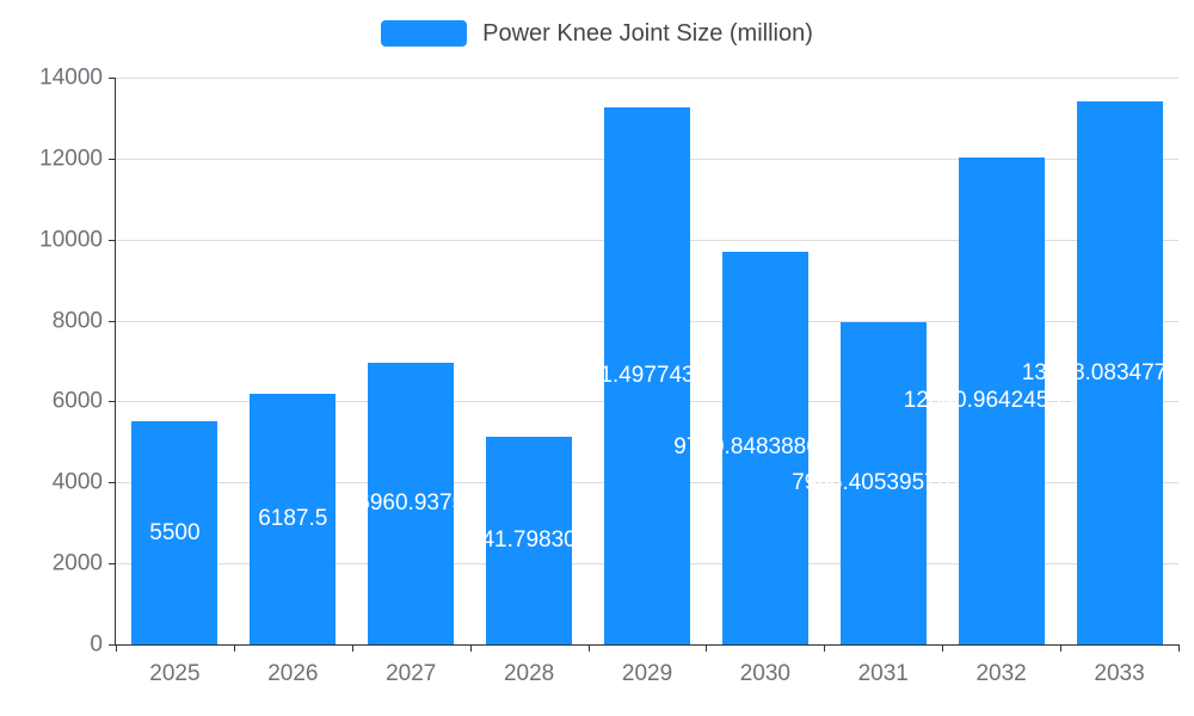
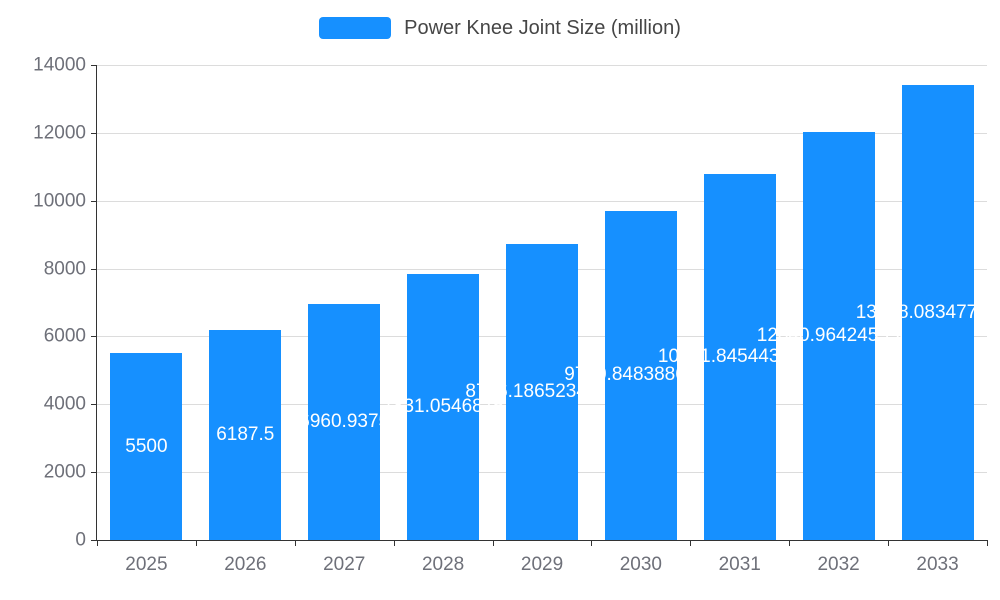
2028: 5141.7983025 -> 7831.0546875
2029: 13261.4977438784 -> 8716.1865234375
2031: 7966.4053957872 -> 10791.8454437256
